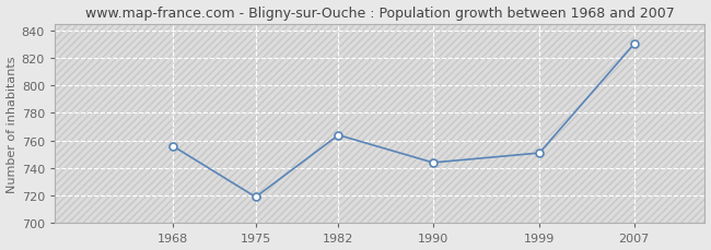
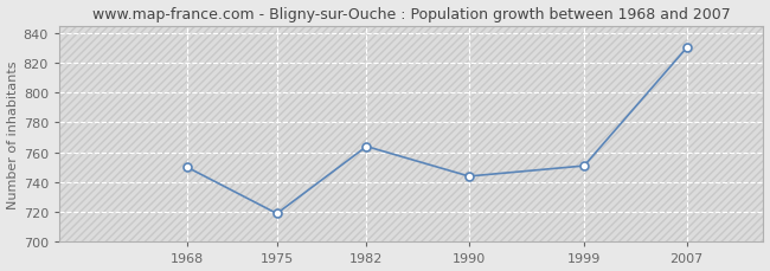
1968: 756 -> 750
